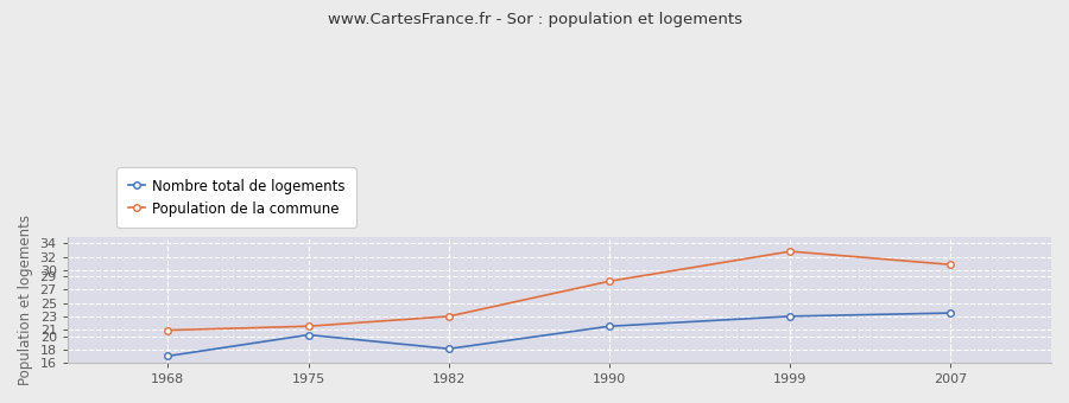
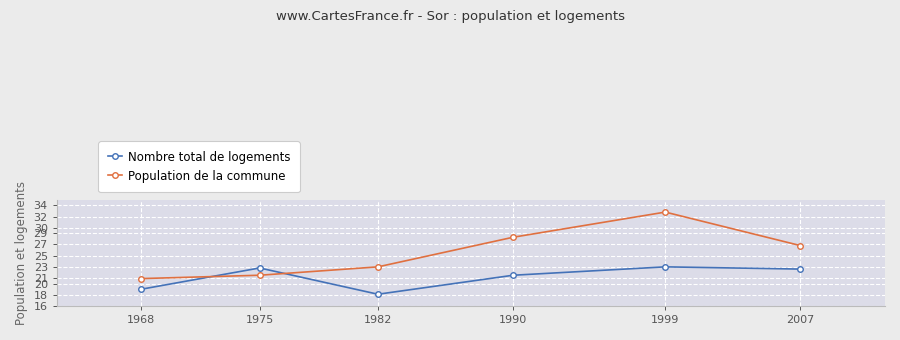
Nombre total de logements/1968: 17.0 -> 19.0
Nombre total de logements/1975: 20.2 -> 22.8
Nombre total de logements/2007: 23.5 -> 22.6
Population de la commune/2007: 30.8 -> 26.8
